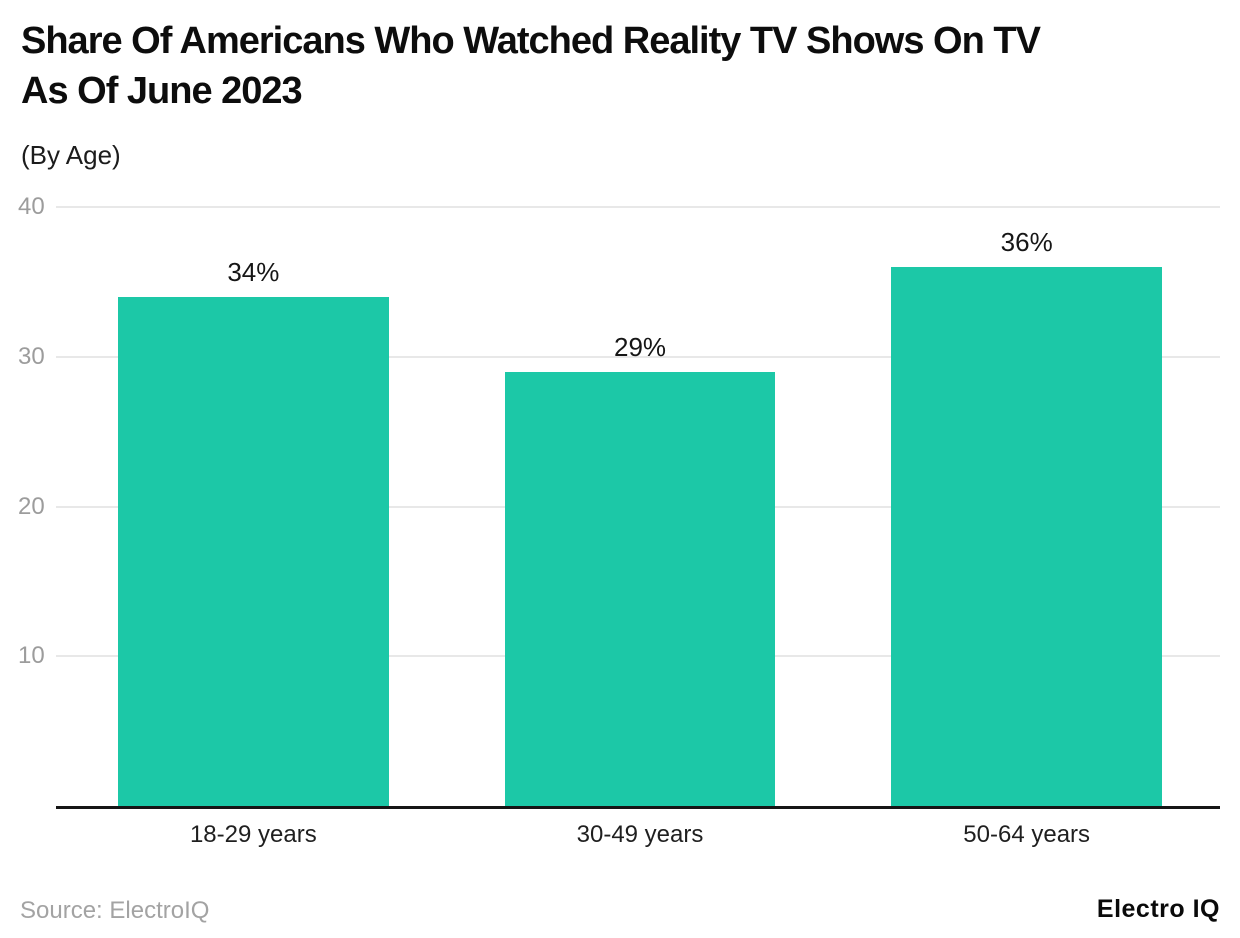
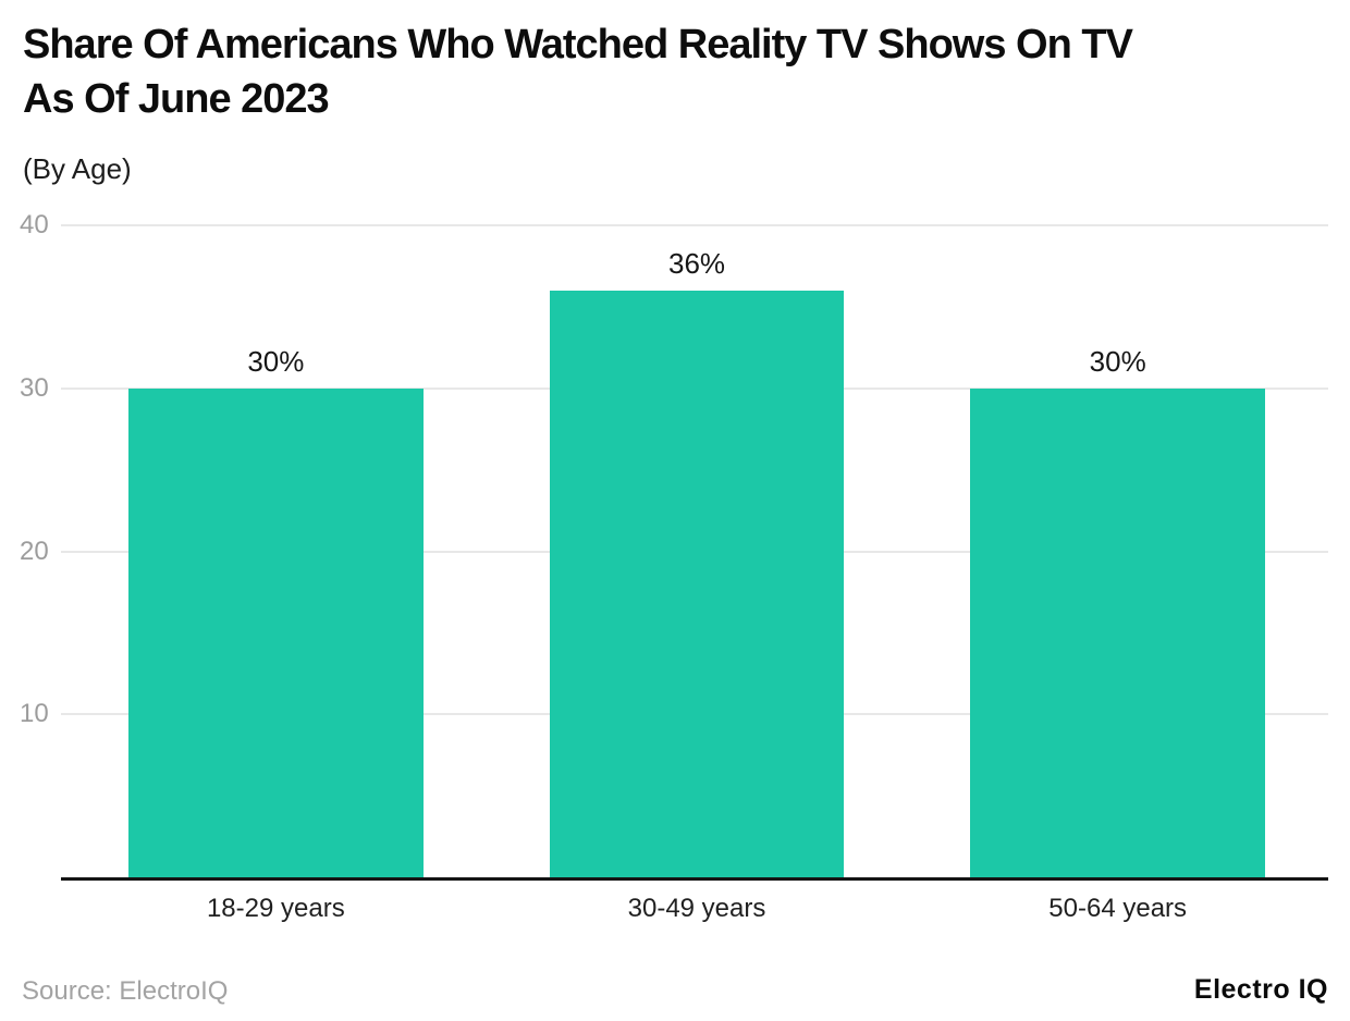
18-29 years: 34% -> 30%
30-49 years: 29% -> 36%
50-64 years: 36% -> 30%
